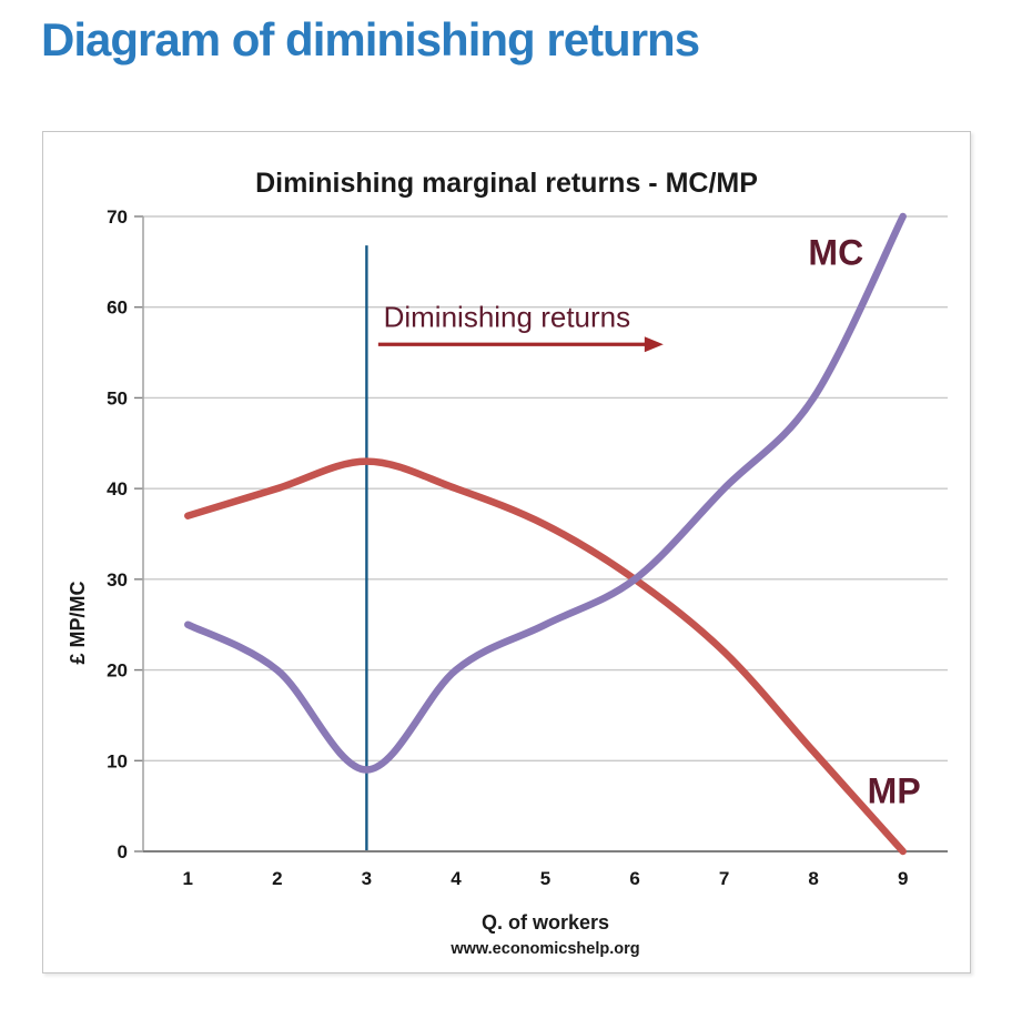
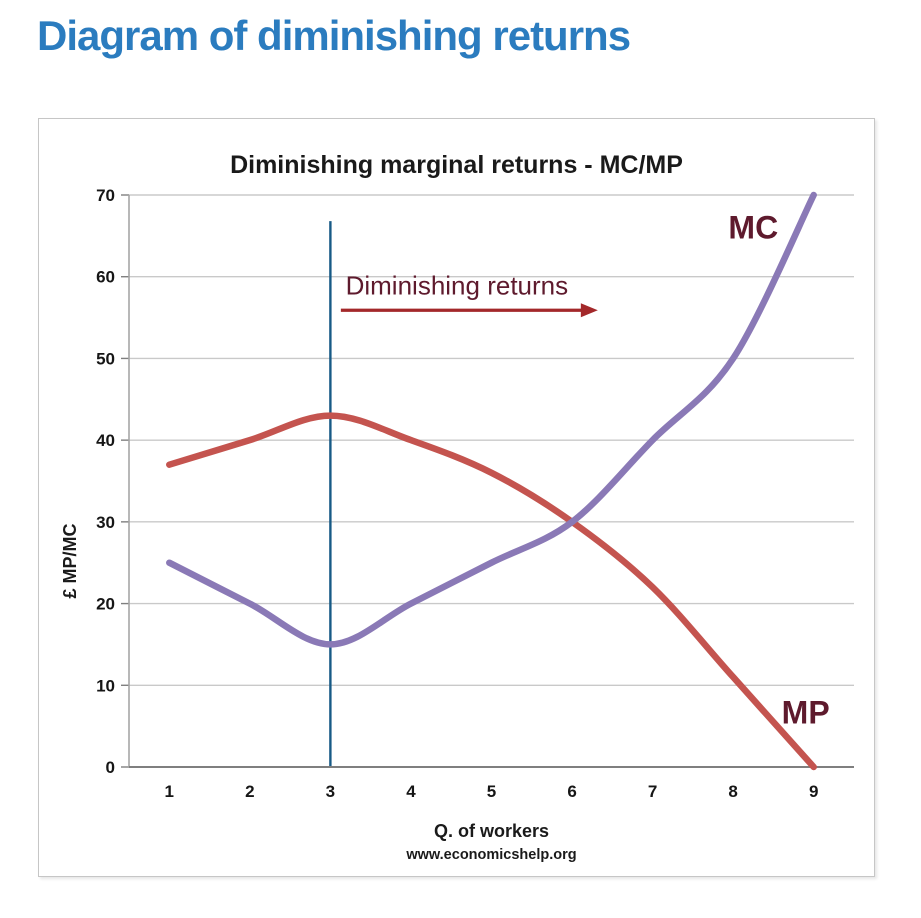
MC/3: 9 -> 15
